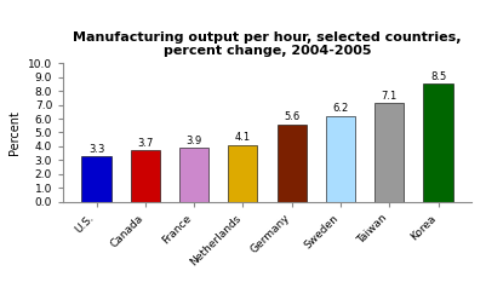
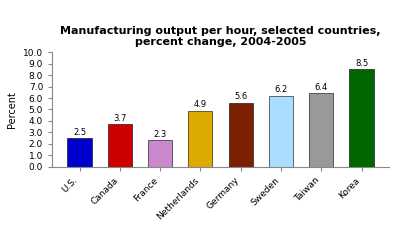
U.S.: 3.3 -> 2.5
France: 3.9 -> 2.3
Netherlands: 4.1 -> 4.9
Taiwan: 7.1 -> 6.4
